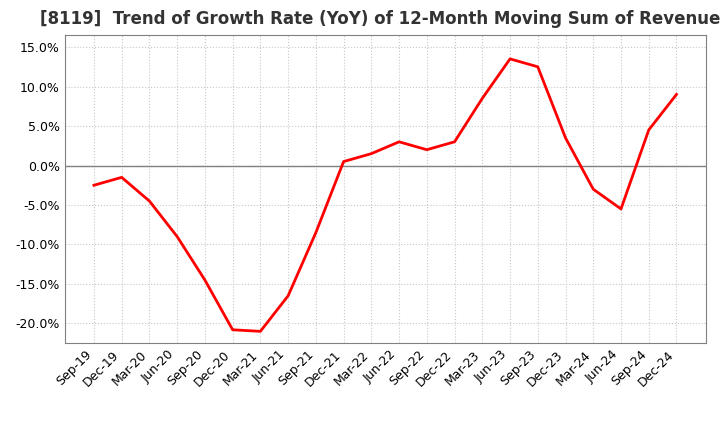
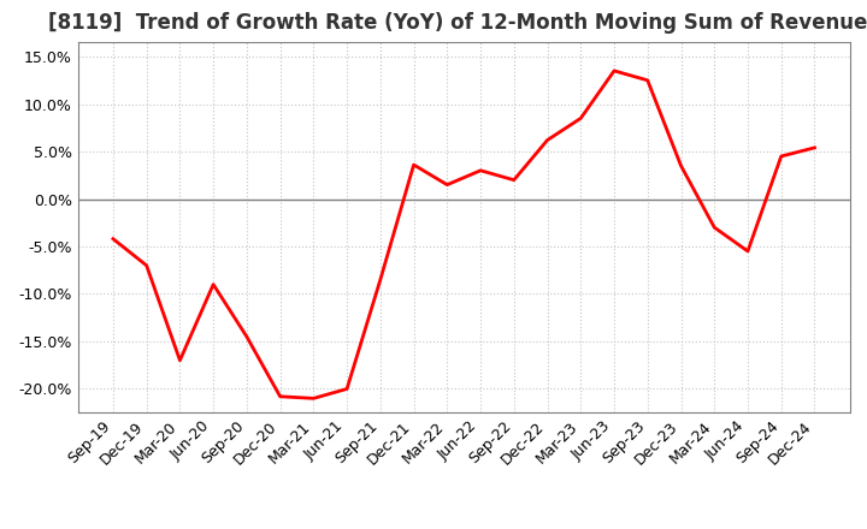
Sep-19: -2.5% -> -4.2%
Dec-19: -1.5% -> -7.0%
Mar-20: -4.5% -> -17.0%
Jun-21: -16.5% -> -20.0%
Dec-21: 0.5% -> 3.6%
Dec-22: 3.0% -> 6.2%
Dec-24: 9.0% -> 5.4%
